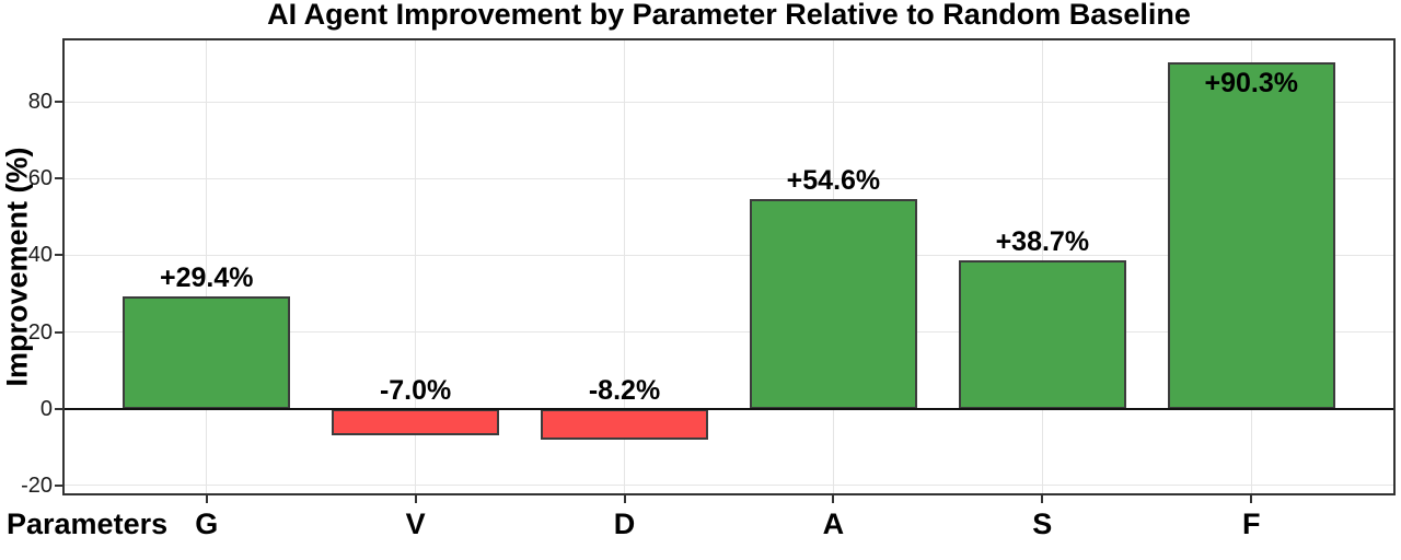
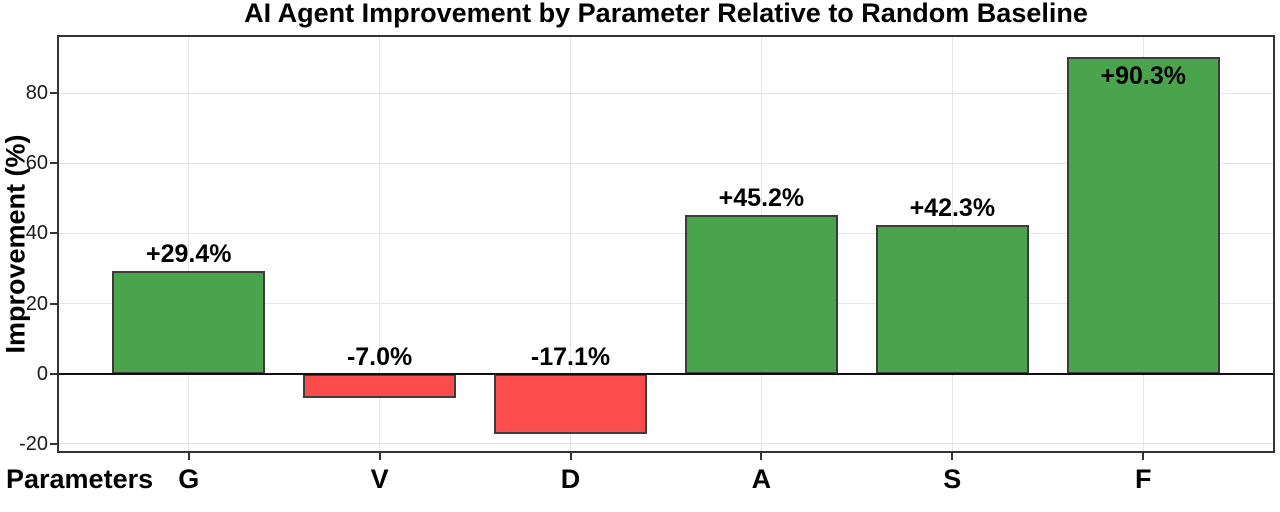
D: -8.2% -> -17.1%
A: +54.6% -> +45.2%
S: +38.7% -> +42.3%
